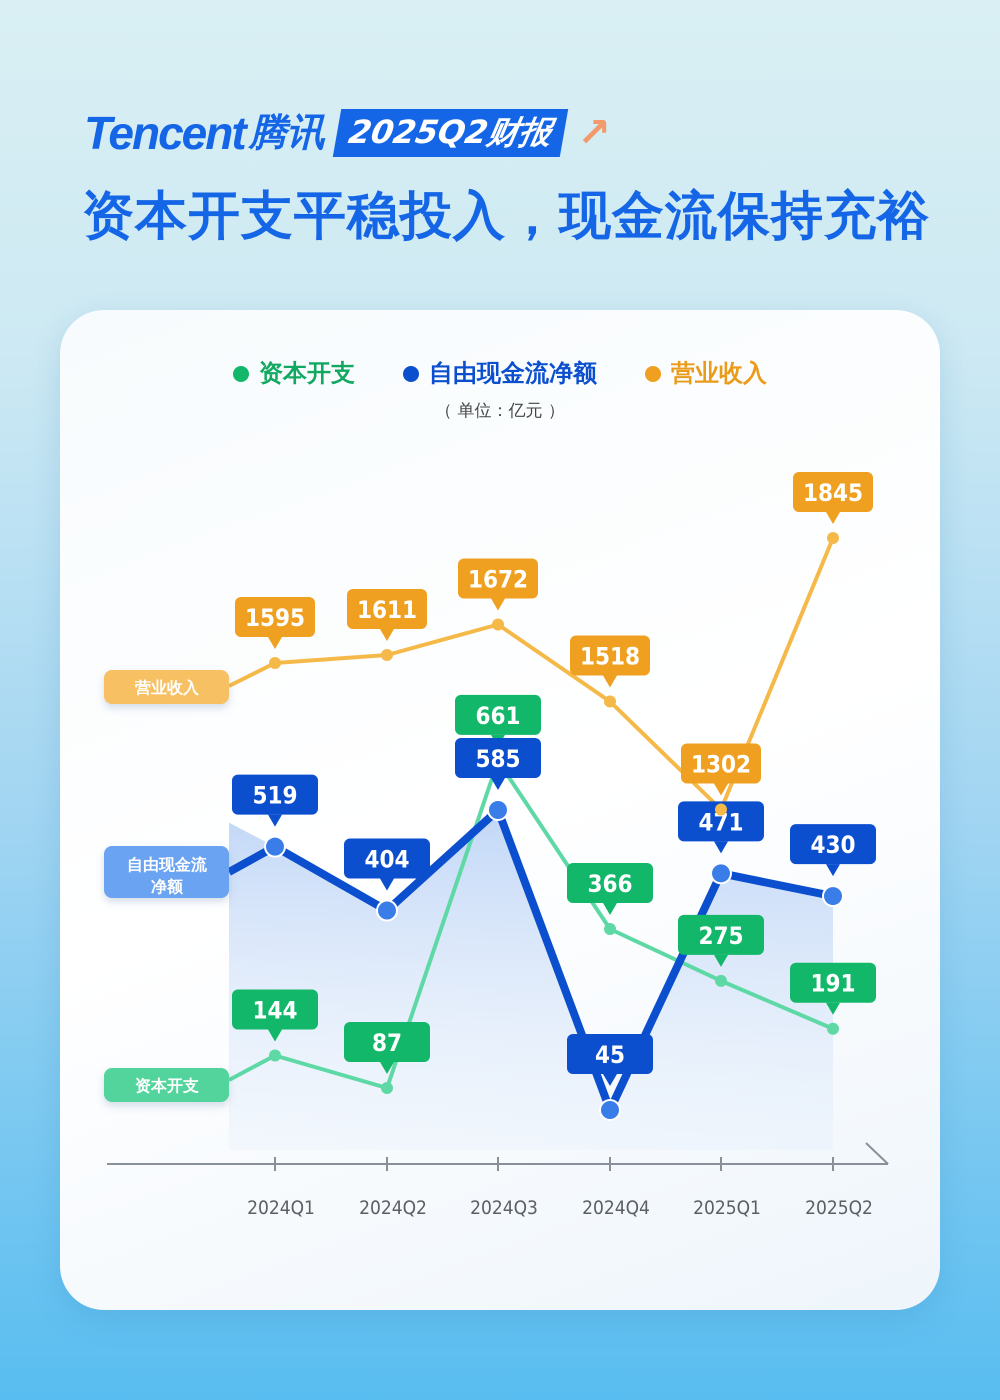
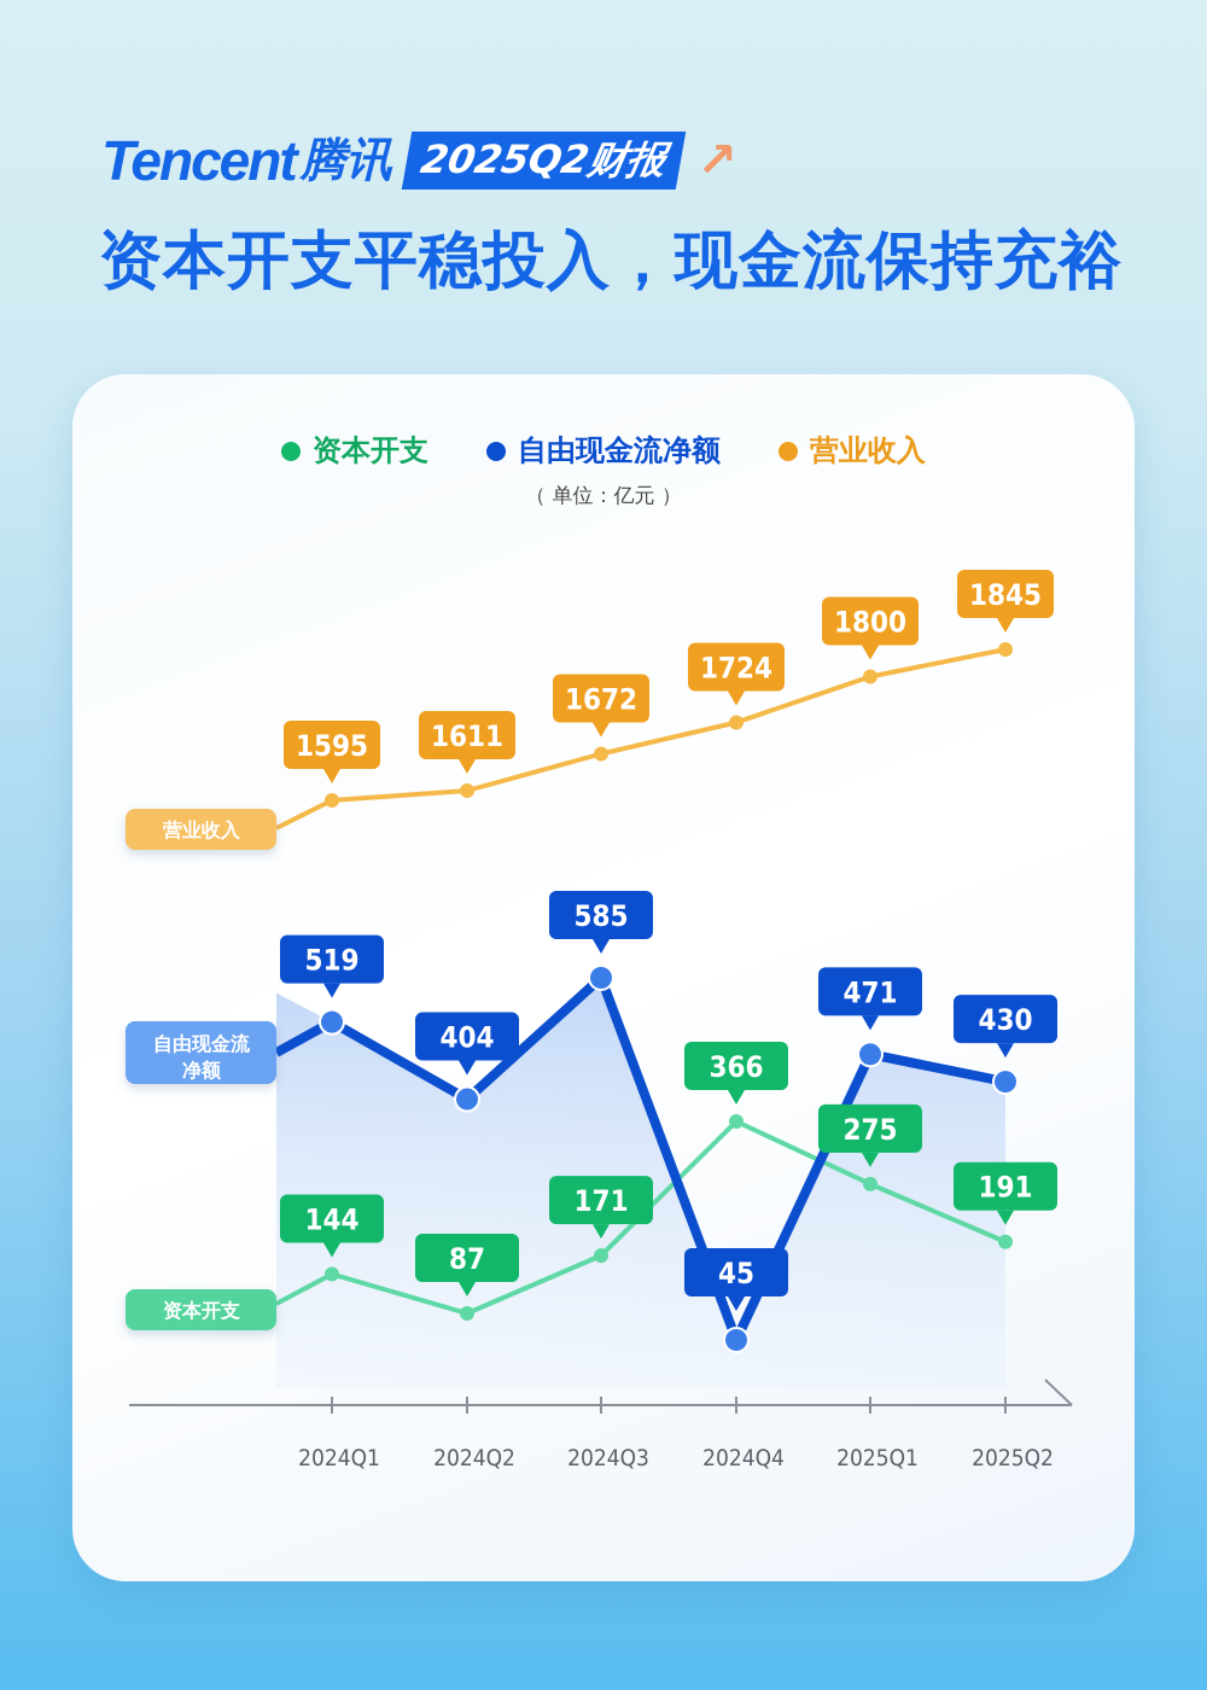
资本开支/2024Q3: 661 -> 171
营业收入/2024Q4: 1518 -> 1724
营业收入/2025Q1: 1302 -> 1800
